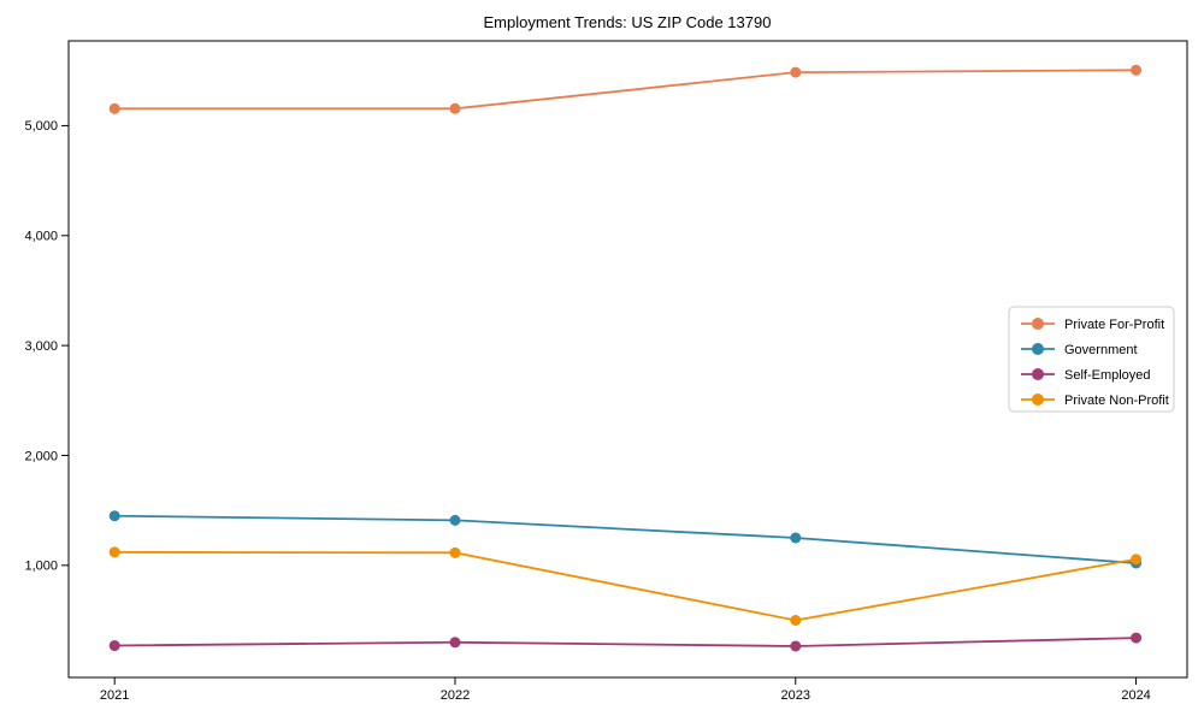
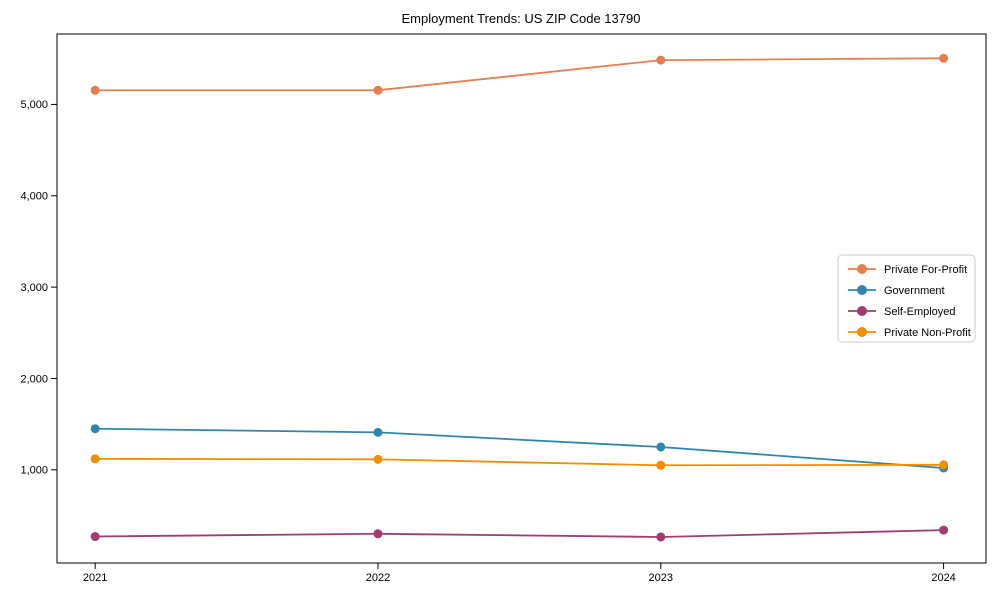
Private Non-Profit/2023: 500 -> 1000
